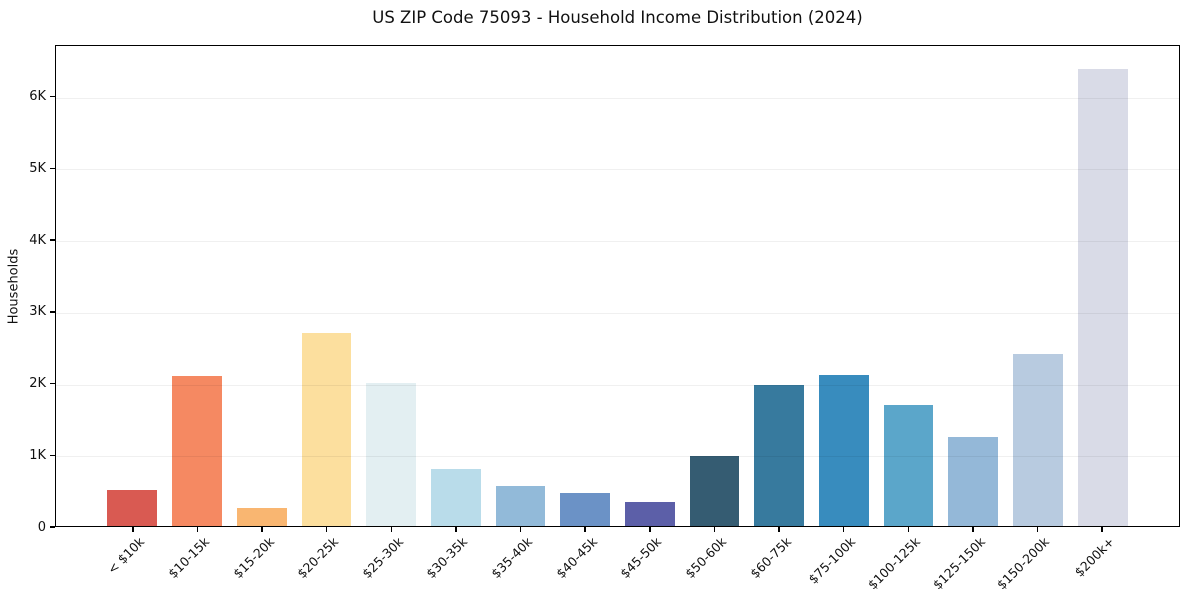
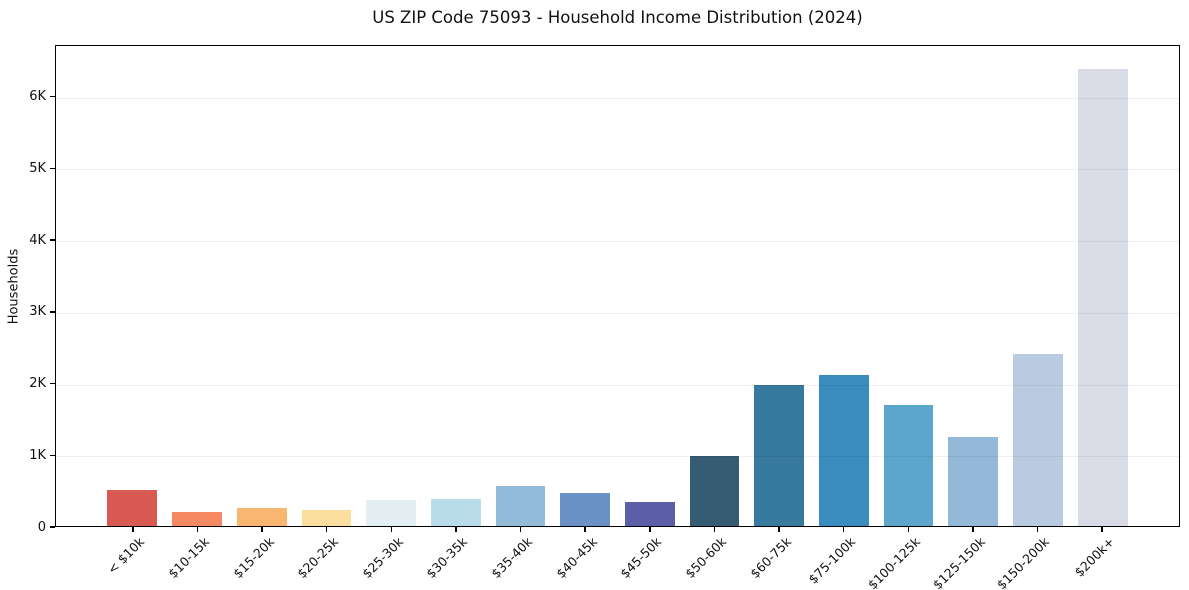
$10-15k: 2.1K -> 0.2K
$20-25k: 2.7K -> 0.2K
$25-30k: 2.0K -> 0.4K
$30-35k: 0.8K -> 0.4K
